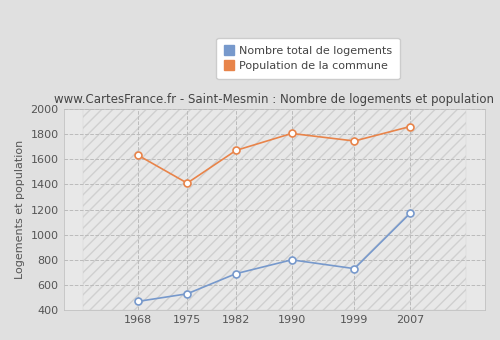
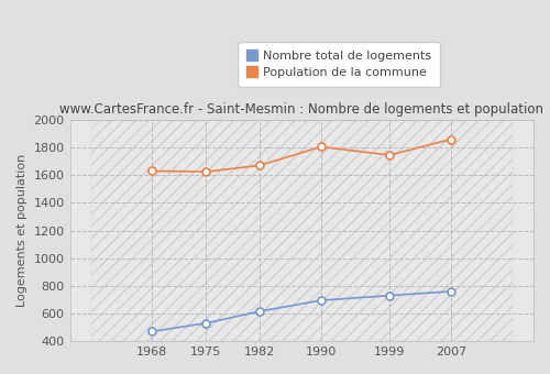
Population de la commune/1975: 1410 -> 1620
Nombre total de logements/1982: 690 -> 620
Nombre total de logements/1990: 800 -> 700
Nombre total de logements/2007: 1170 -> 760
